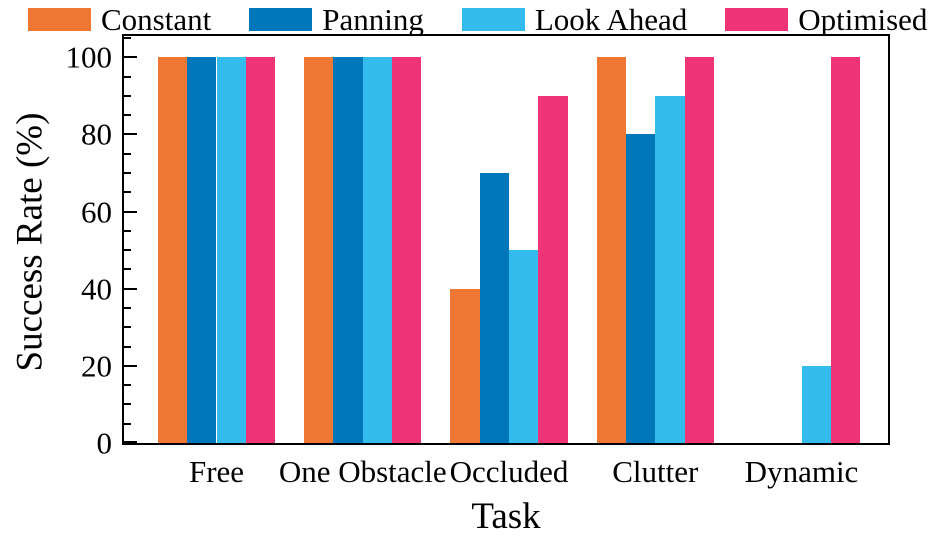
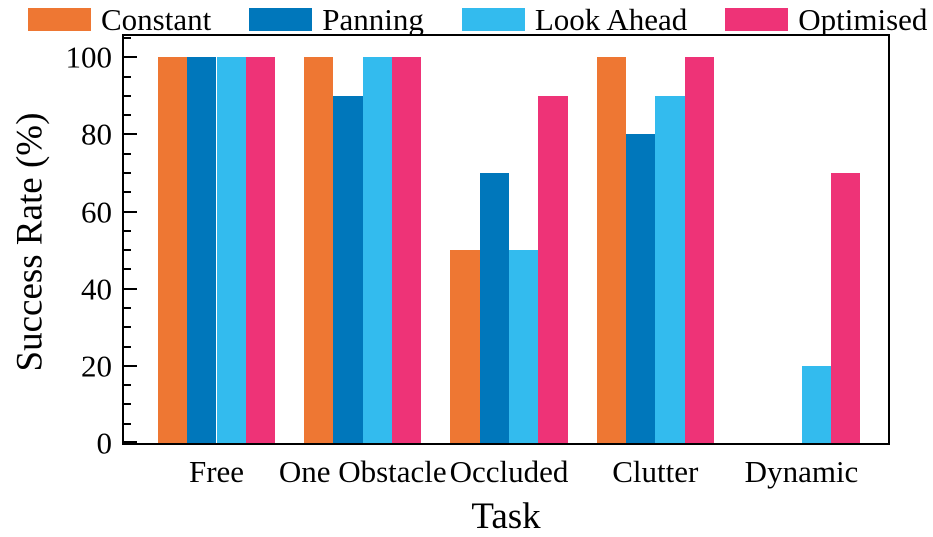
Panning/One Obstacle: 100 -> 90
Constant/Occluded: 40 -> 50
Optimised/Dynamic: 100 -> 70
